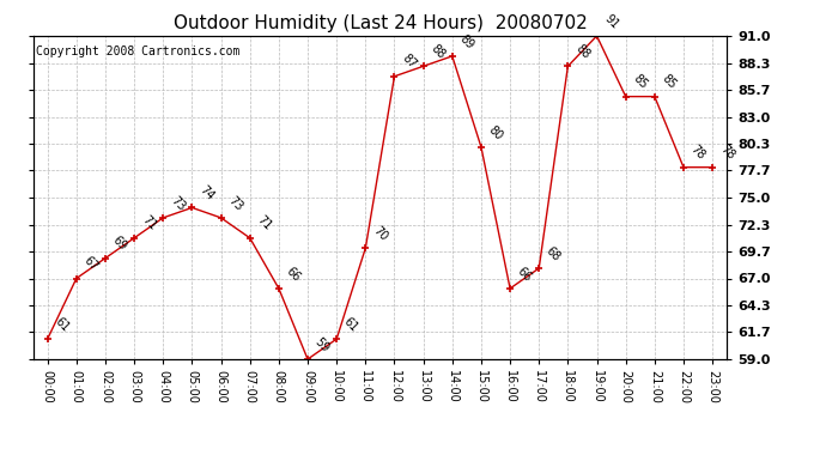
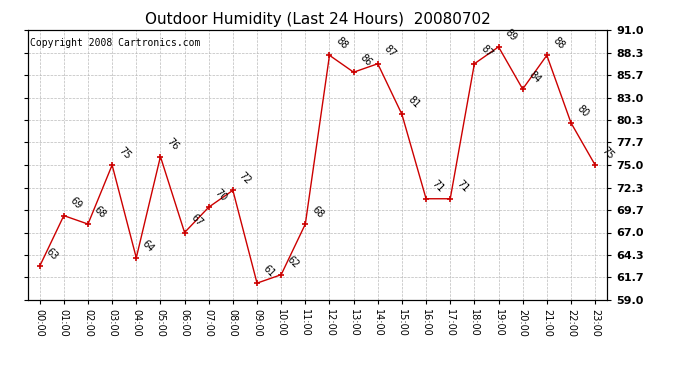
00:00: 61 -> 63
01:00: 67 -> 69
02:00: 69 -> 68
03:00: 71 -> 75
04:00: 73 -> 64
05:00: 74 -> 76
06:00: 73 -> 67
07:00: 71 -> 70
08:00: 66 -> 72
09:00: 59 -> 61
10:00: 61 -> 62
11:00: 70 -> 68
12:00: 87 -> 88
13:00: 88 -> 86
14:00: 89 -> 87
15:00: 80 -> 81
16:00: 66 -> 71
17:00: 68 -> 71
18:00: 88 -> 87
19:00: 91 -> 89
20:00: 85 -> 84
21:00: 85 -> 88
22:00: 78 -> 80
23:00: 78 -> 75
